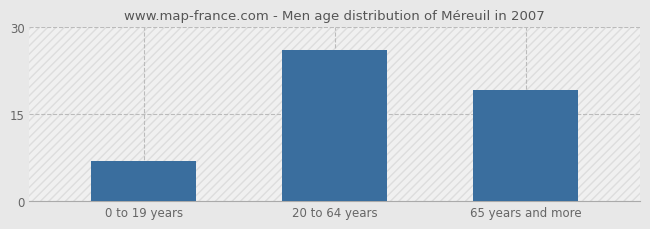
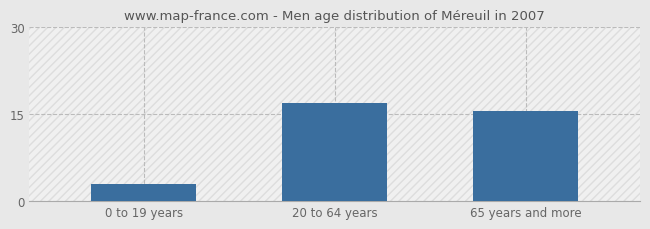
0 to 19 years: 7.0 -> 3.0
20 to 64 years: 26.0 -> 17.0
65 years and more: 19.2 -> 15.5
